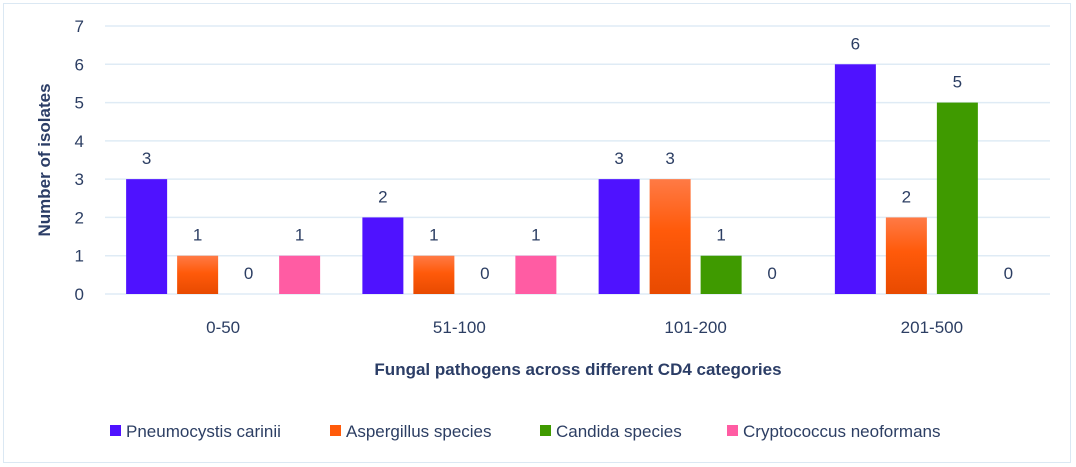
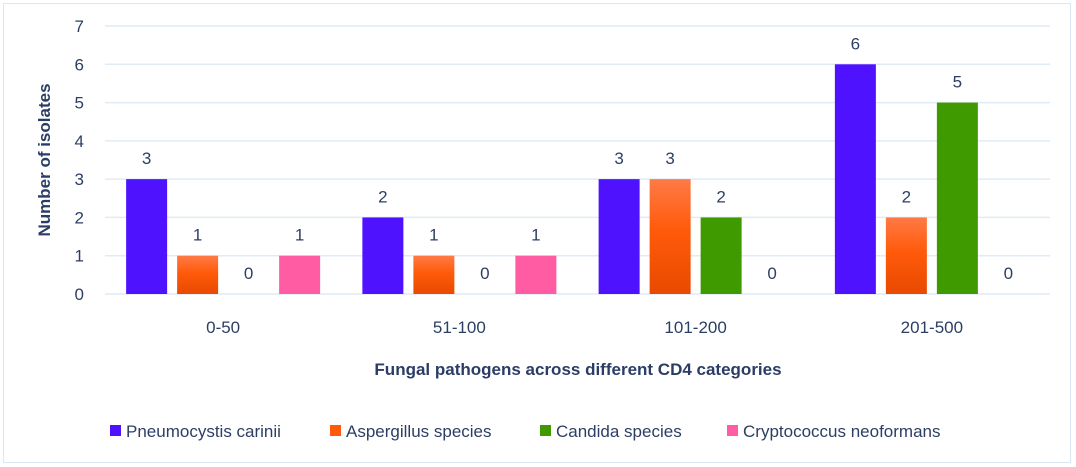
Candida species/101-200: 1 -> 2
